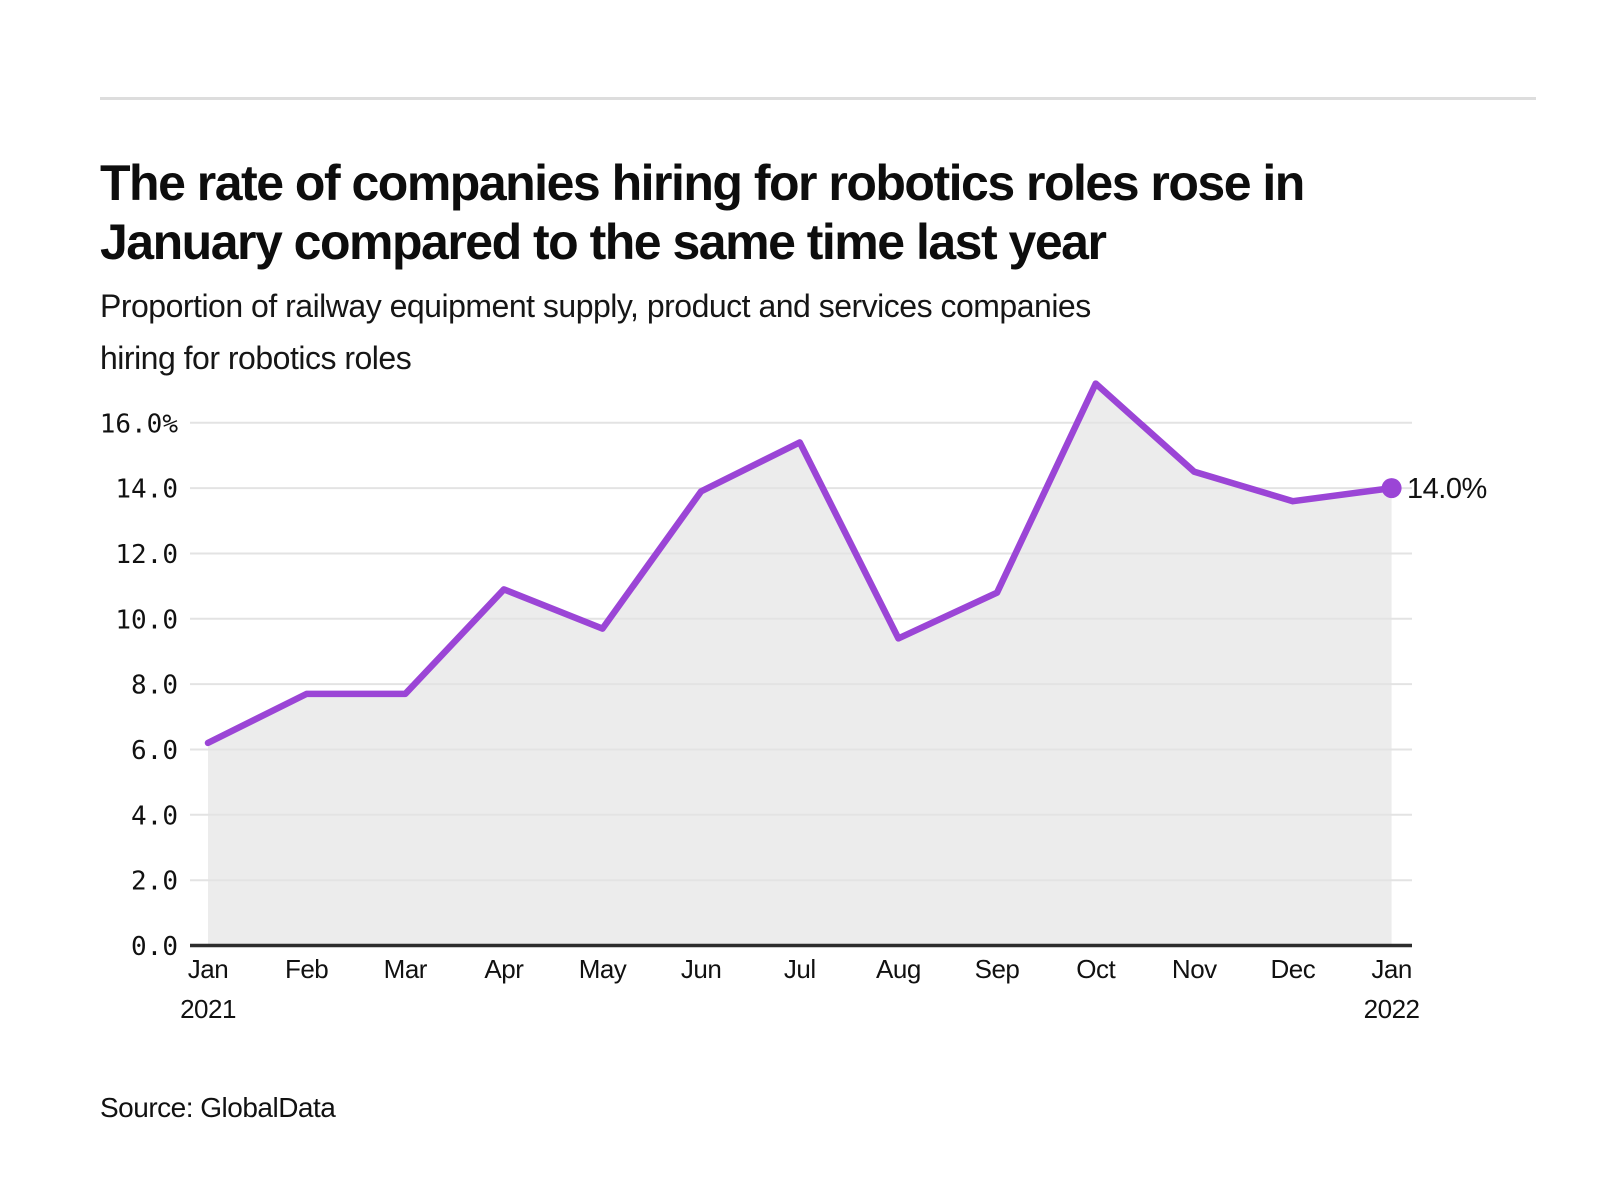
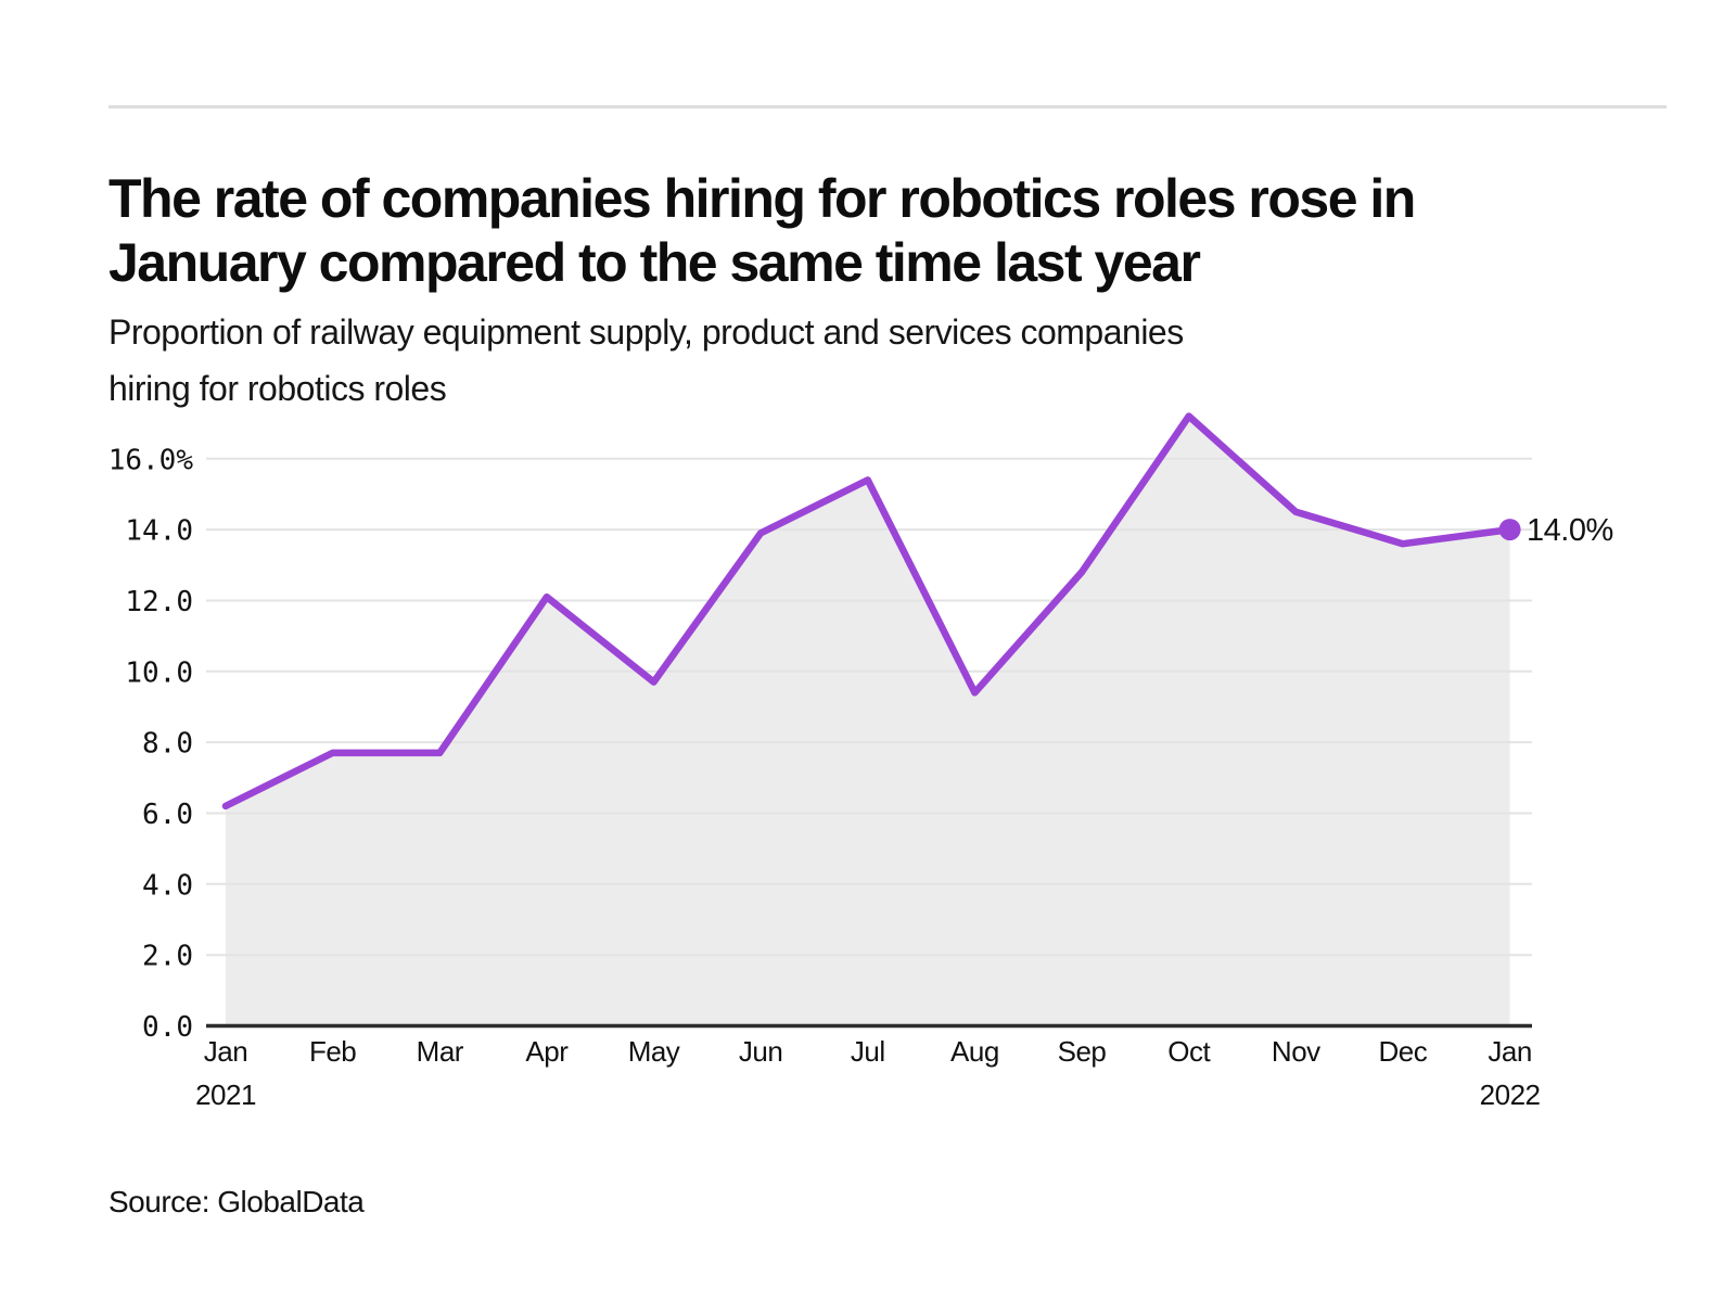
Apr: 10.9% -> 12.1%
Sep: 10.8% -> 12.8%
